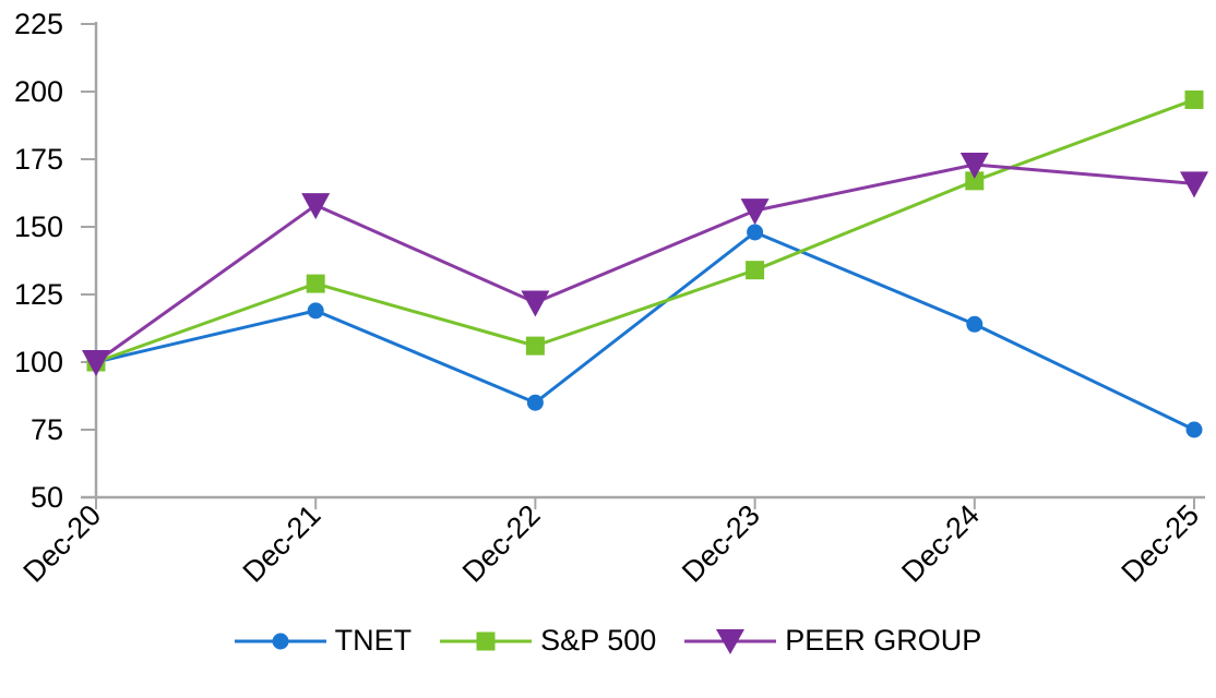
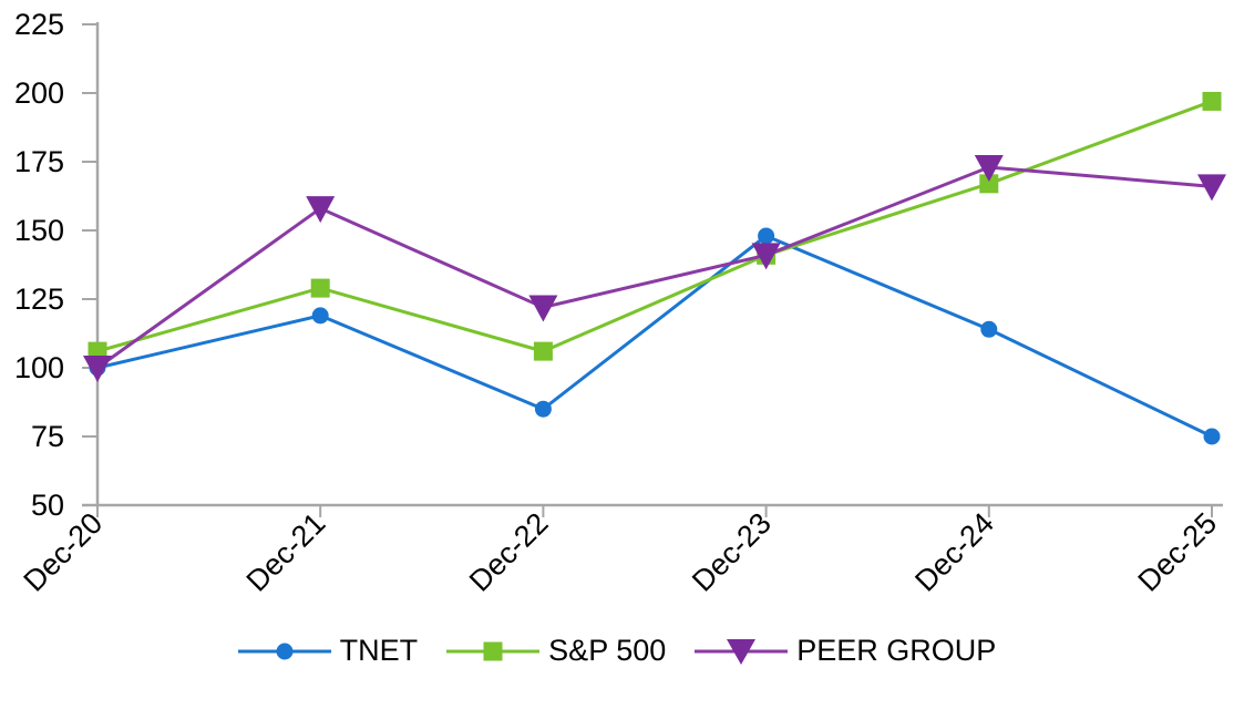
S&P 500/Dec-20: 100 -> 106
S&P 500/Dec-23: 134 -> 141
PEER GROUP/Dec-23: 156 -> 141
